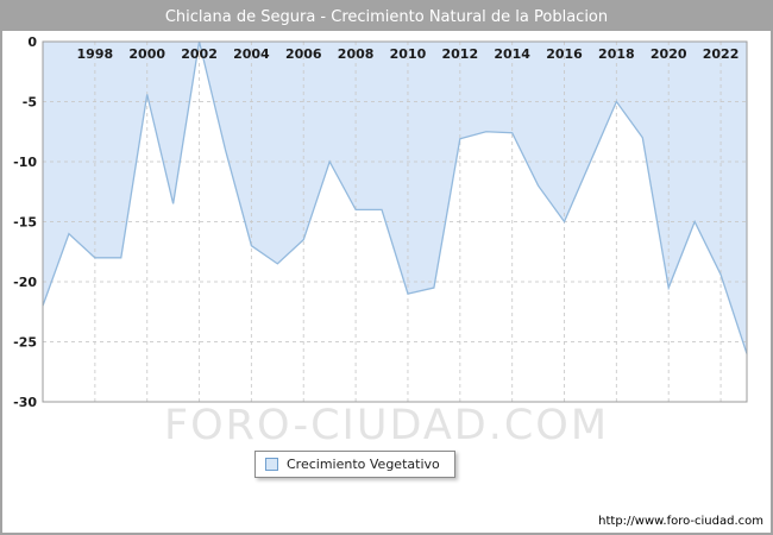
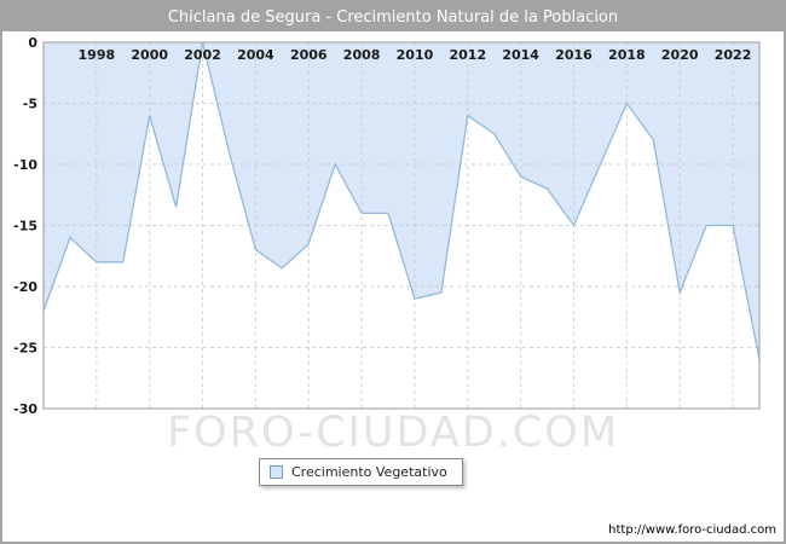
2000: -4.4 -> -6.0
2012: -8.1 -> -6.0
2014: -7.6 -> -11.0
2022: -19.4 -> -15.0
